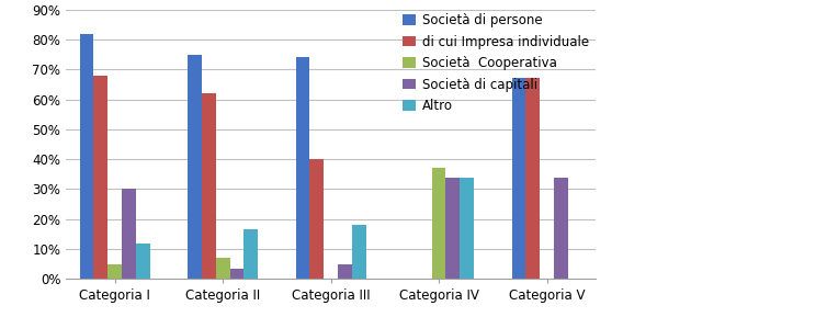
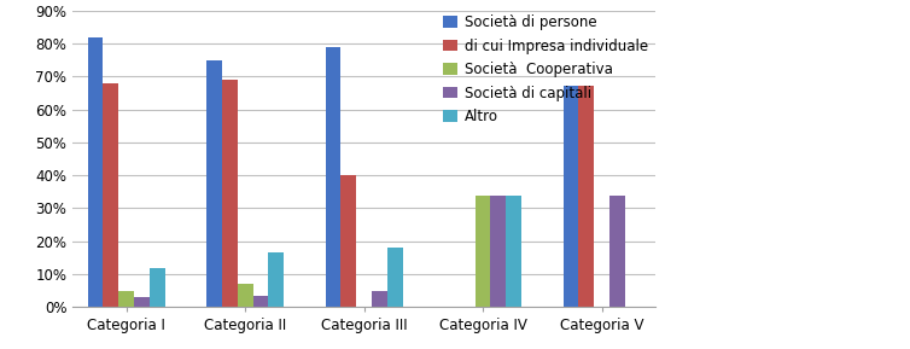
Società di capitali/Categoria I: 30.0% -> 3.0%
di cui Impresa individuale/Categoria II: 62% -> 69%
Società di persone/Categoria III: 74% -> 79%
Società Cooperativa/Categoria IV: 37% -> 34%
